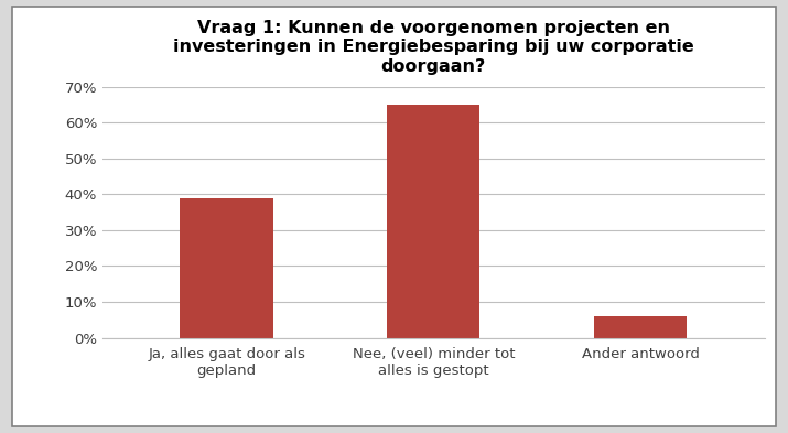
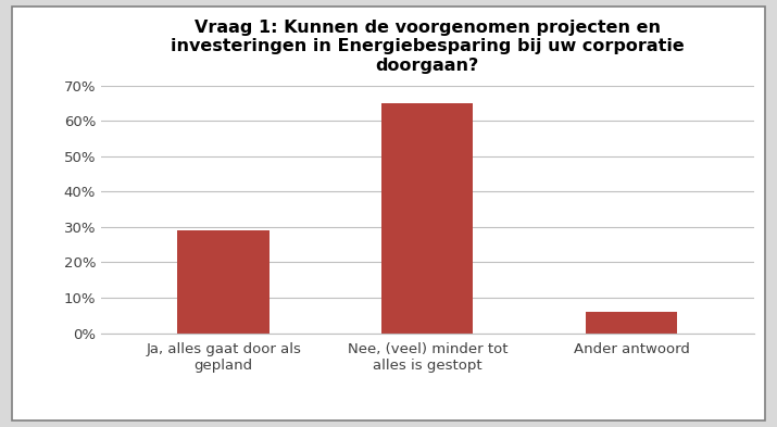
Ja, alles gaat door als gepland: 39% -> 29%
